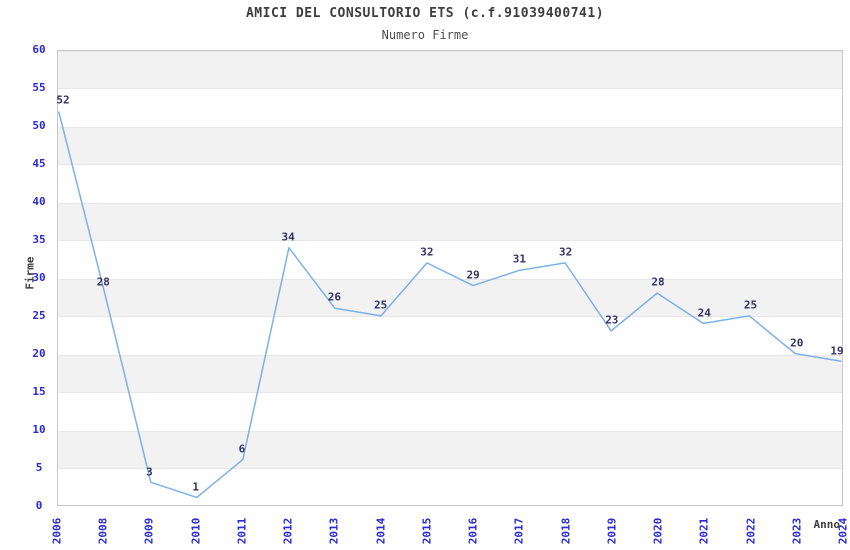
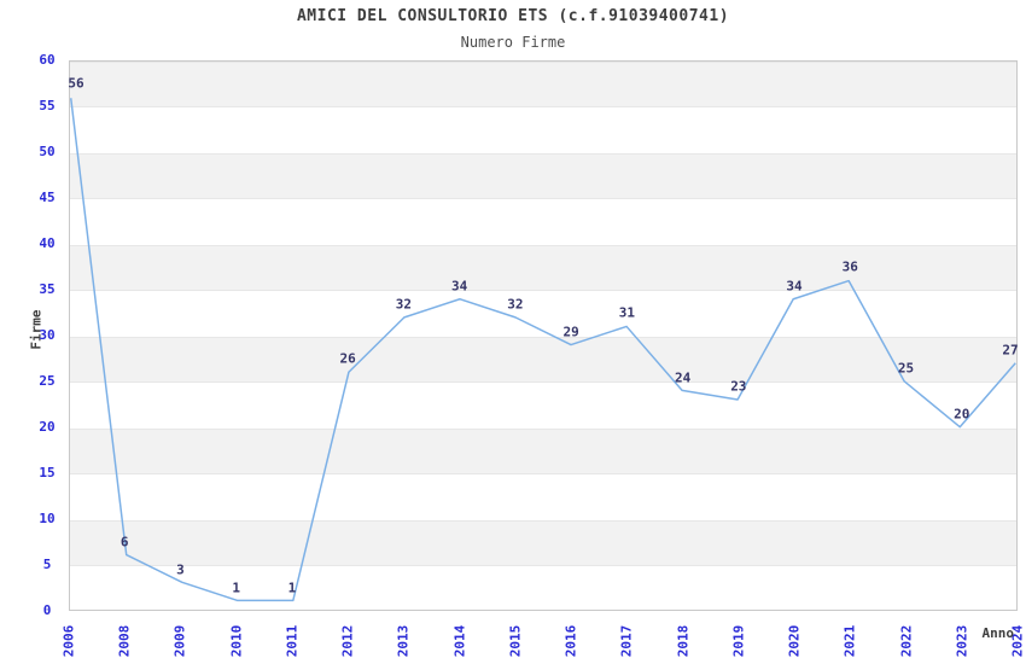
2006: 52 -> 56
2008: 28 -> 6
2011: 6 -> 1
2012: 34 -> 26
2013: 26 -> 32
2014: 25 -> 34
2018: 32 -> 24
2020: 28 -> 34
2021: 24 -> 36
2024: 19 -> 27
